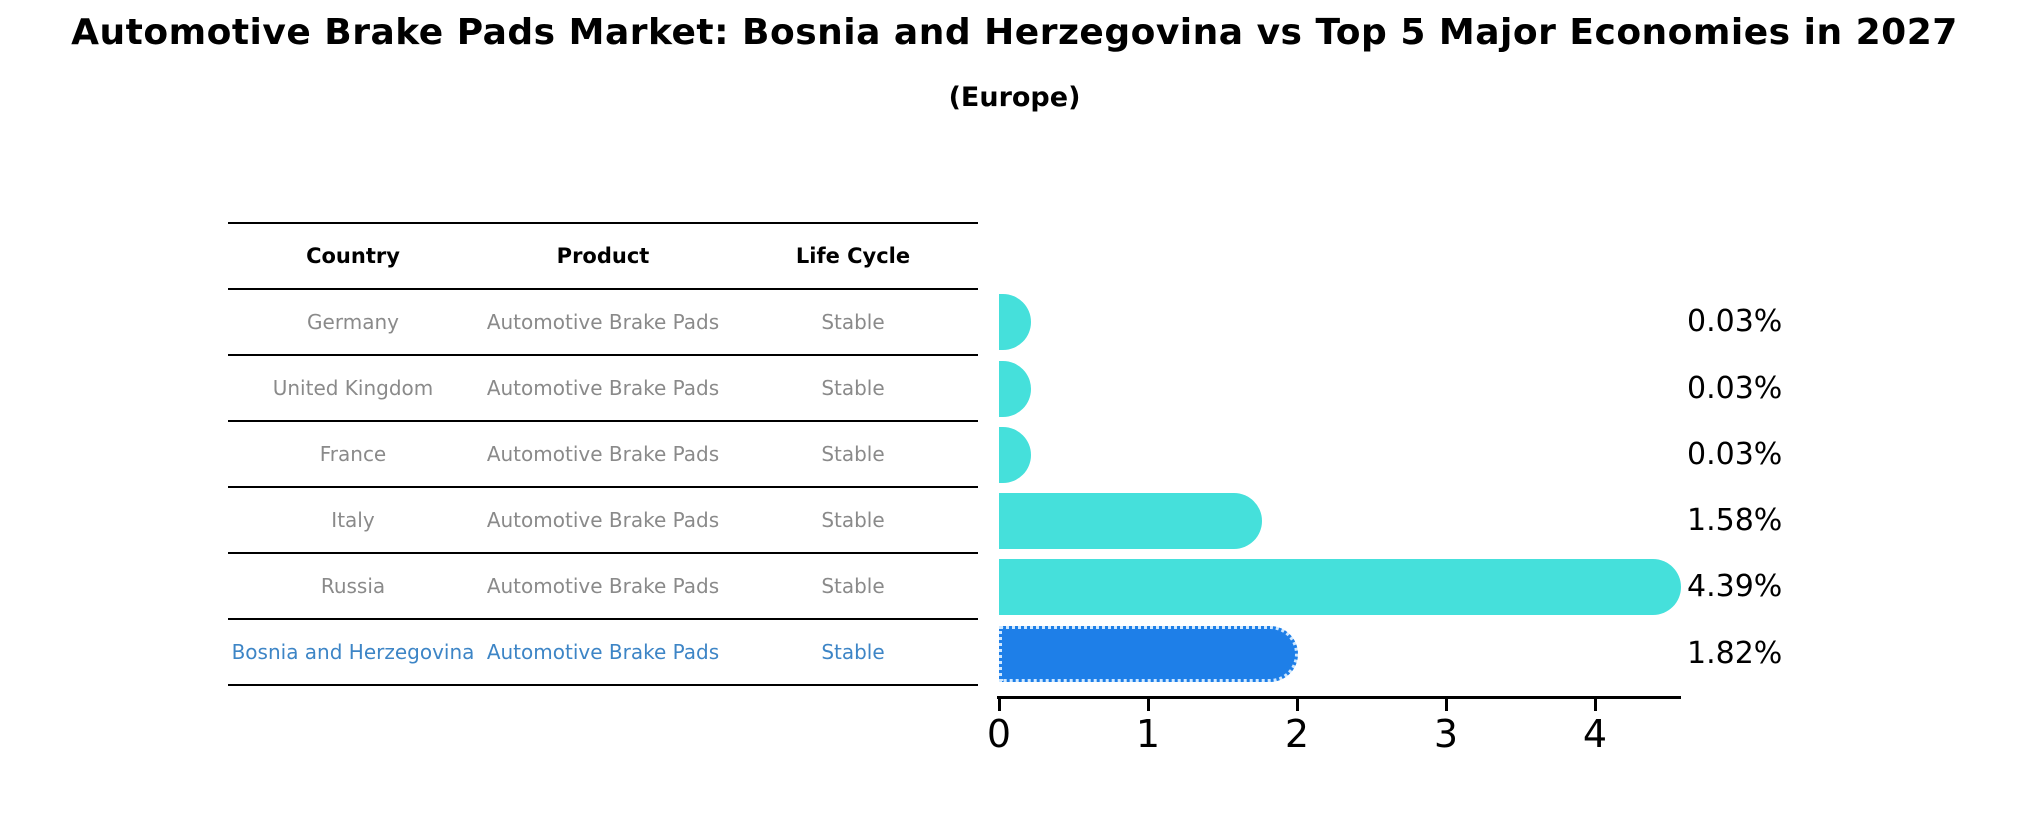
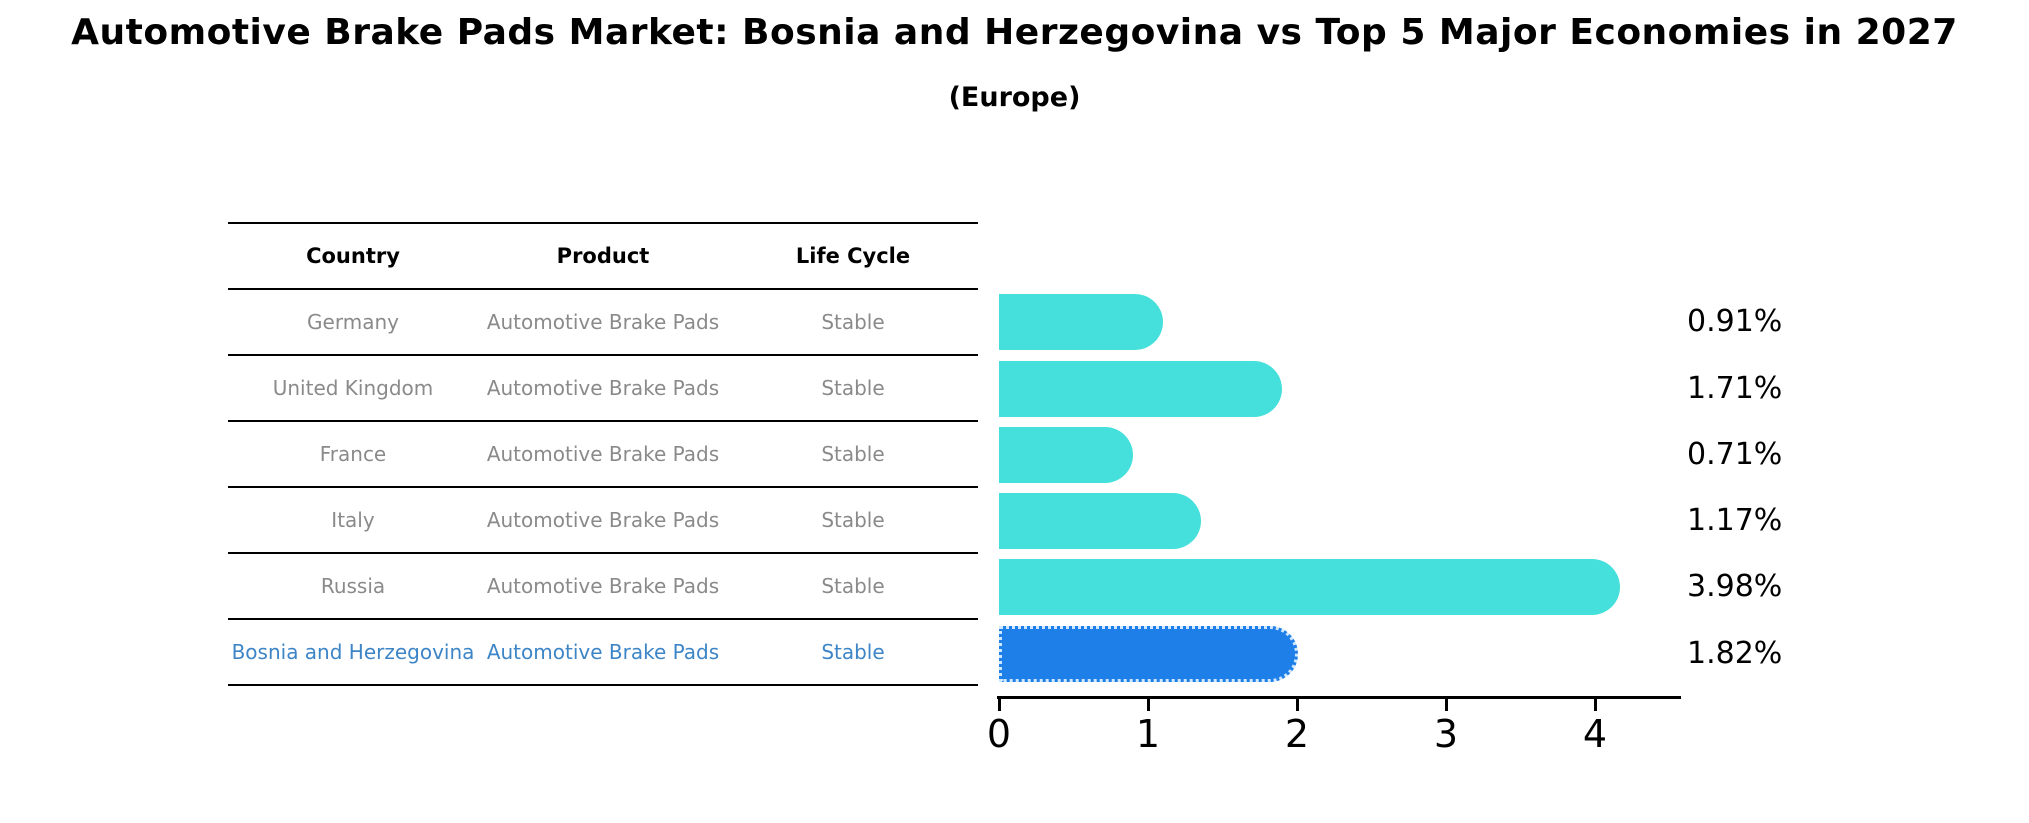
Germany: 0.03% -> 0.91%
United Kingdom: 0.03% -> 1.71%
France: 0.03% -> 0.71%
Italy: 1.58% -> 1.17%
Russia: 4.39% -> 3.98%
